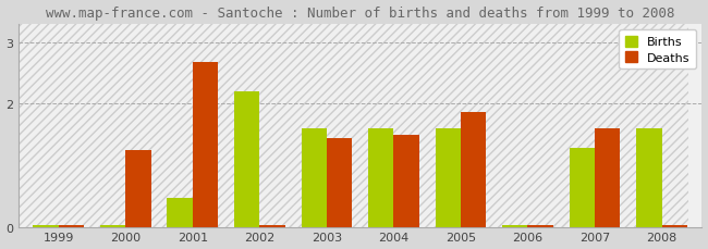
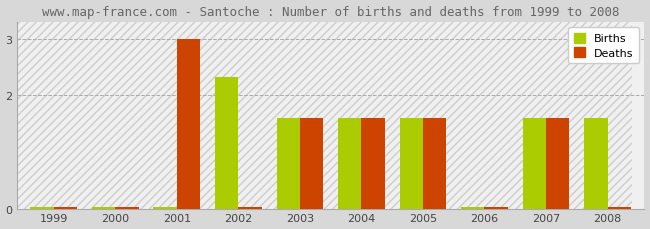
Deaths/2000: 1.26 -> 0.04
Births/2001: 0.48 -> 0.04
Deaths/2001: 2.68 -> 3.00
Births/2002: 2.20 -> 2.33
Deaths/2003: 1.44 -> 1.60
Deaths/2004: 1.50 -> 1.60
Deaths/2005: 1.86 -> 1.60
Births/2007: 1.28 -> 1.60
